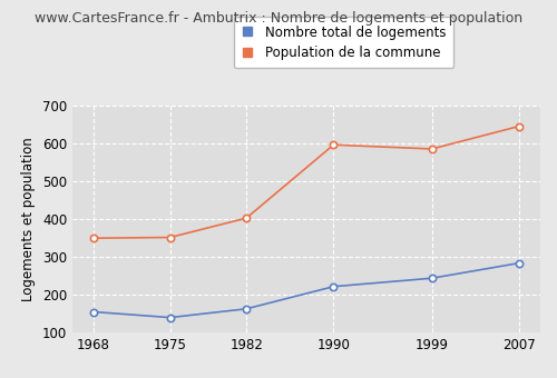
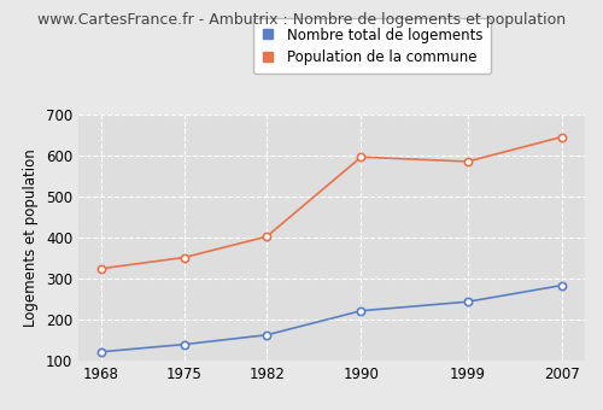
Nombre total de logements/1968: 155 -> 122
Population de la commune/1968: 350 -> 325
